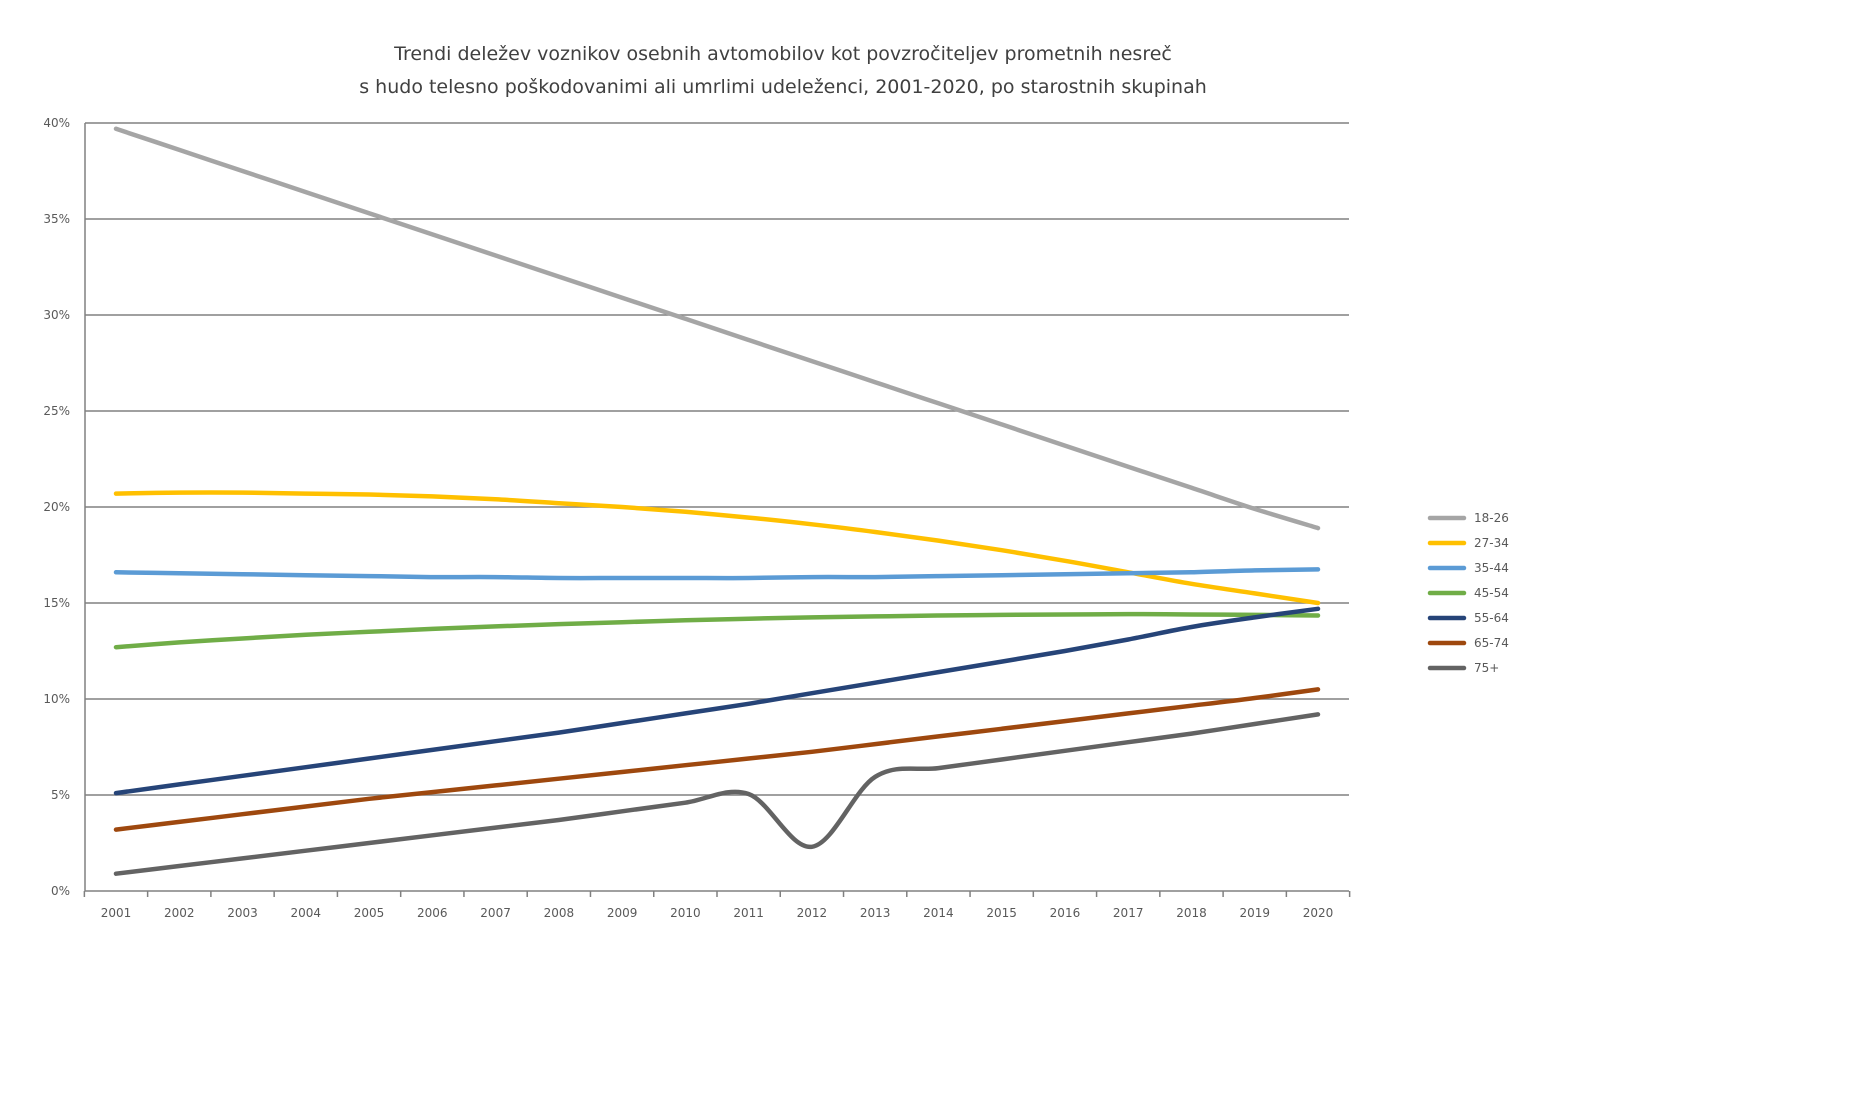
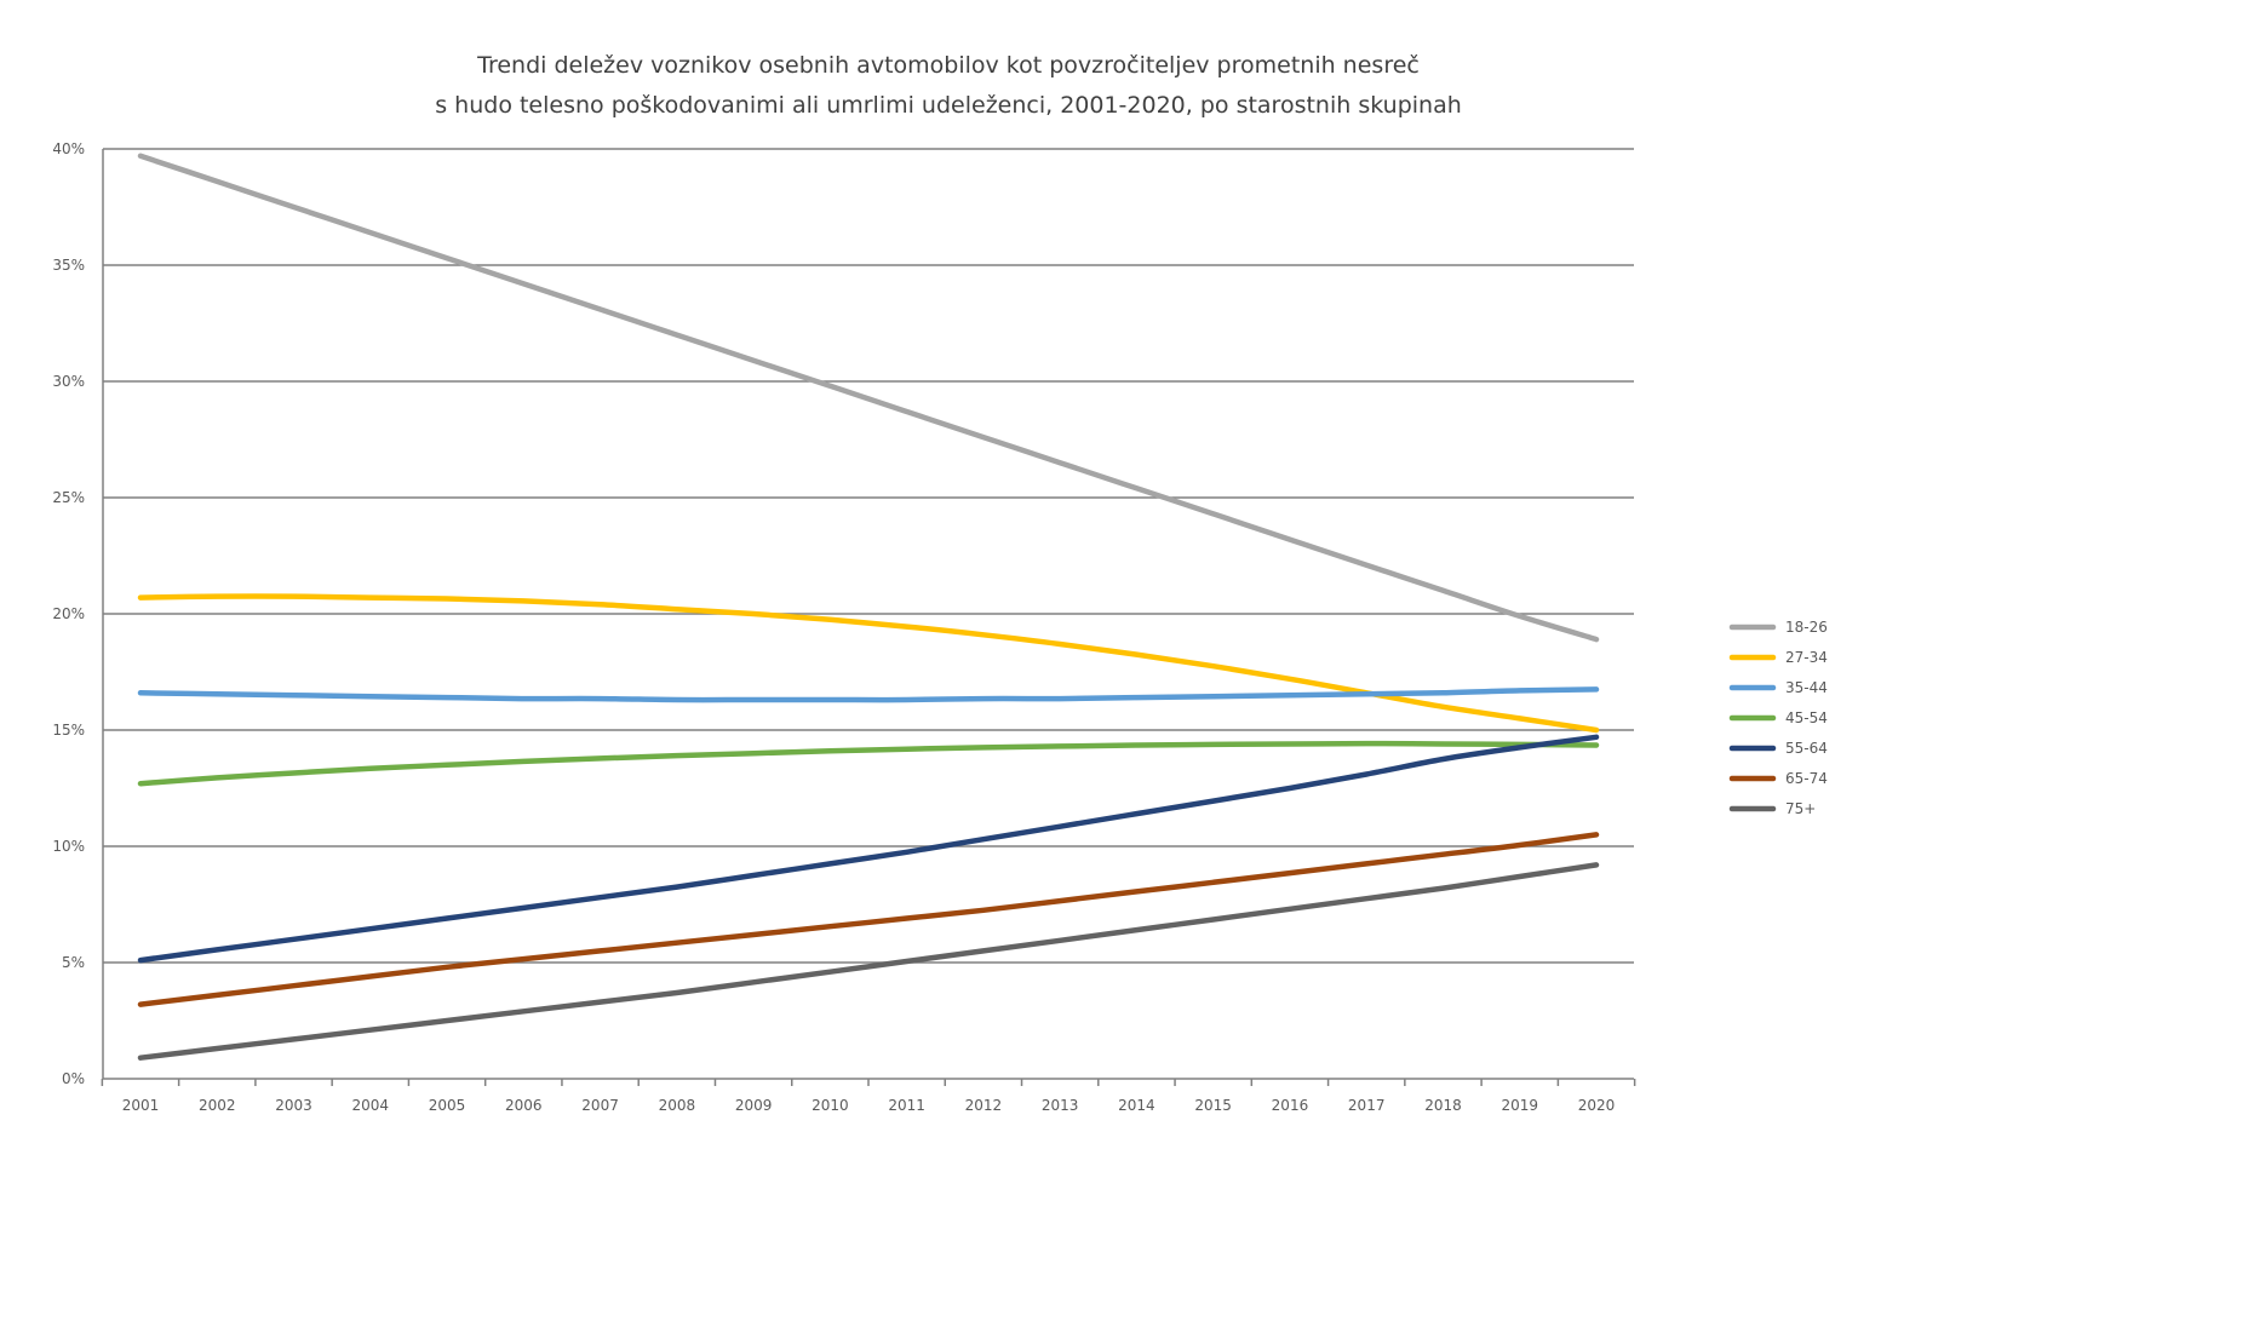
75+/2012: 2.3% -> 5.5%
